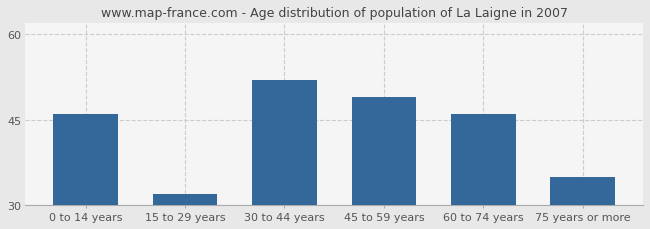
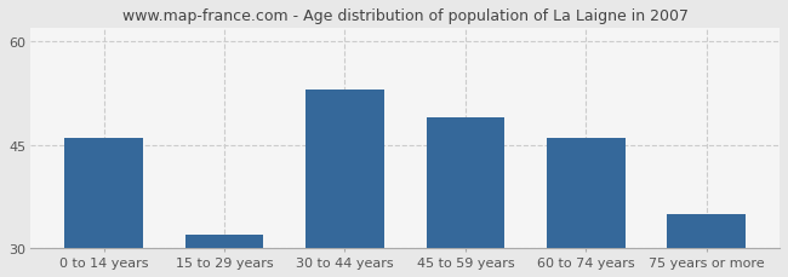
30 to 44 years: 52 -> 53
